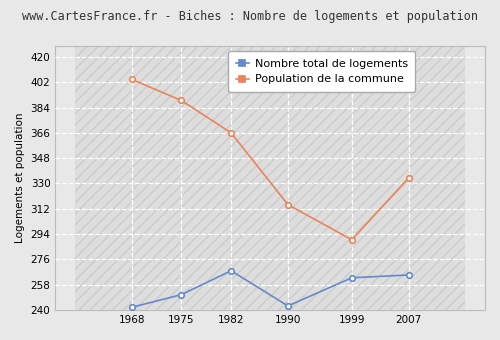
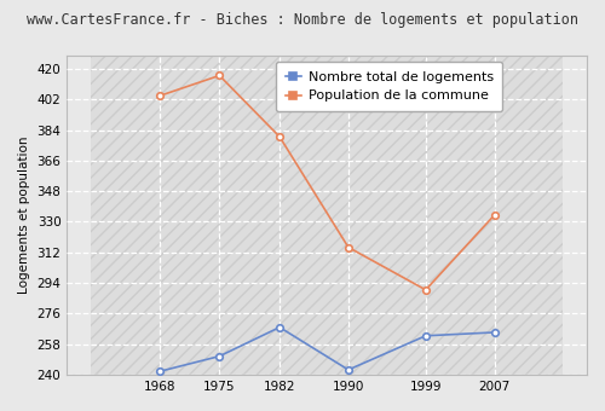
Population de la commune/1975: 389 -> 416
Population de la commune/1982: 366 -> 380
